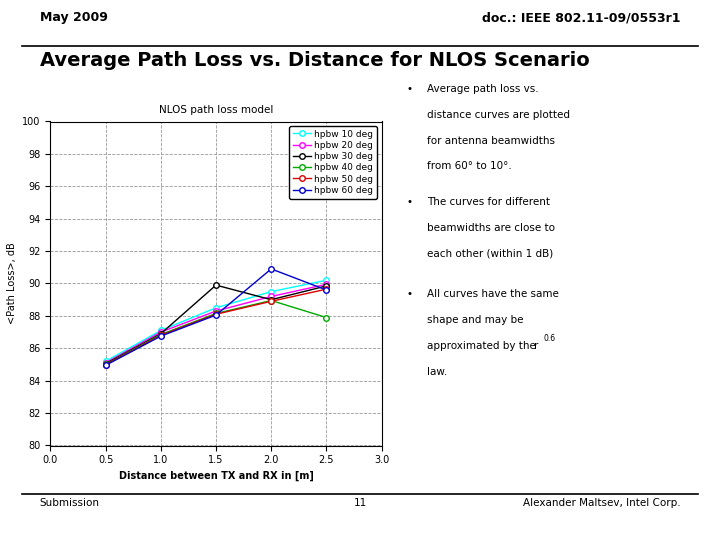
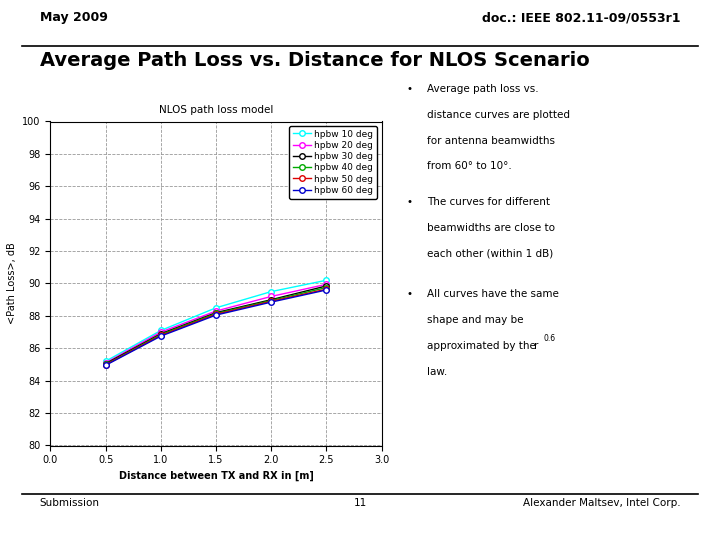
hpbw 30 deg/1.5: 89.9 -> 88.2
hpbw 60 deg/2.0: 90.9 -> 88.8
hpbw 40 deg/2.5: 87.9 -> 89.8
